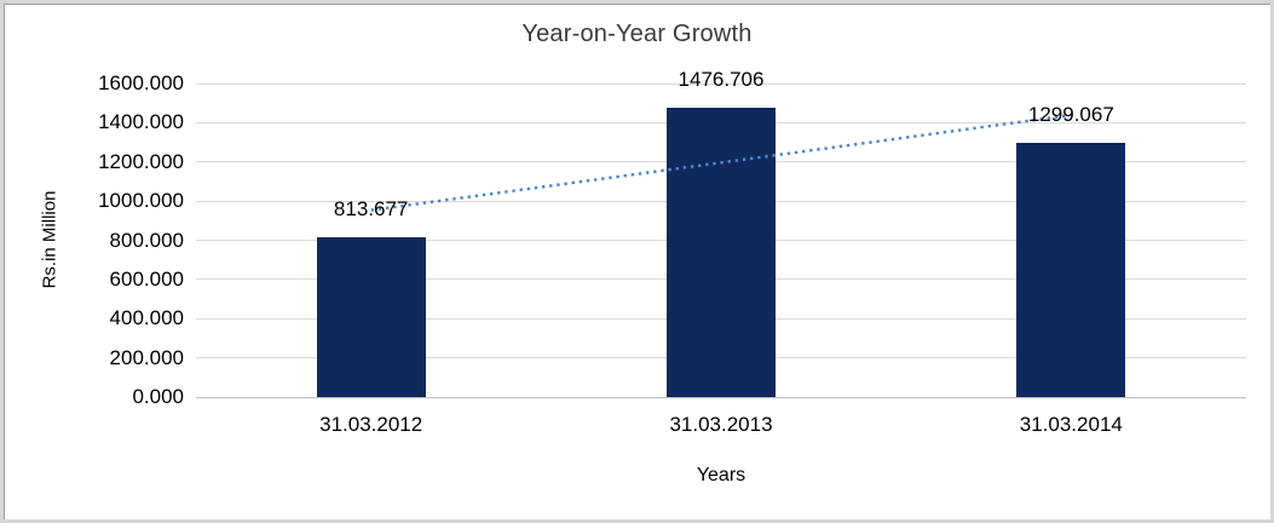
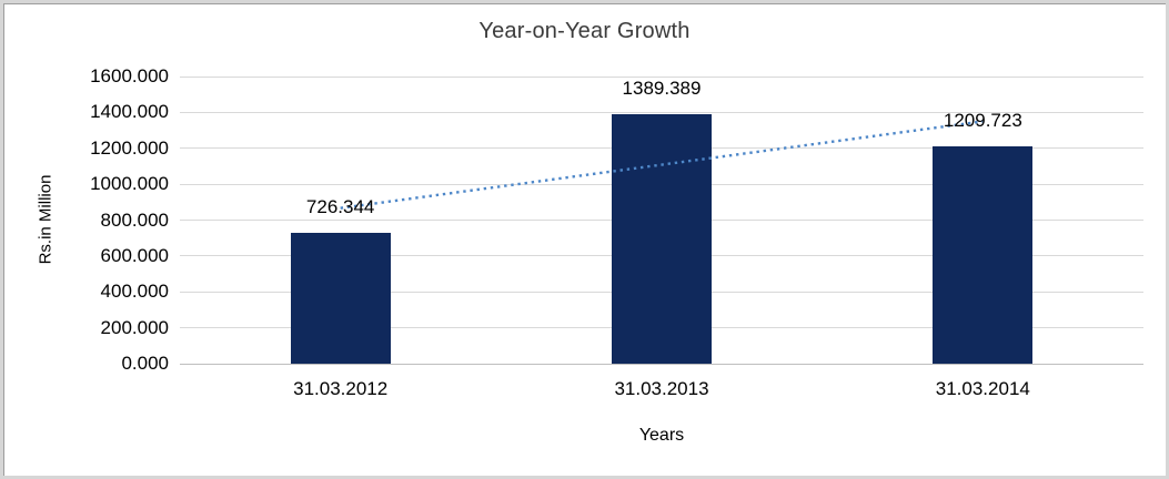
31.03.2012: 813.677 -> 726.344
31.03.2013: 1476.706 -> 1389.389
31.03.2014: 1299.067 -> 1209.723
